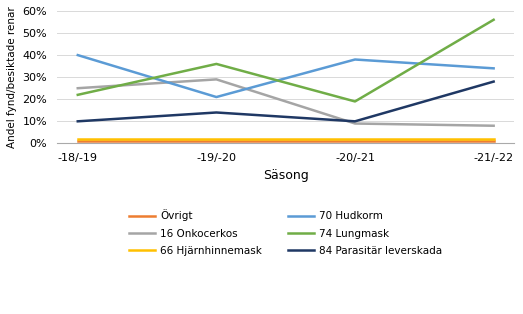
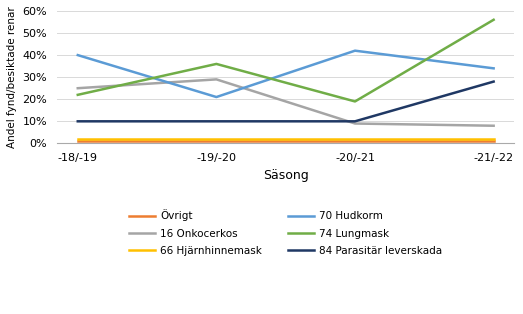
84 Parasitär leverskada/-19/-20: 14% -> 10%
70 Hudkorm/-20/-21: 38% -> 42%
